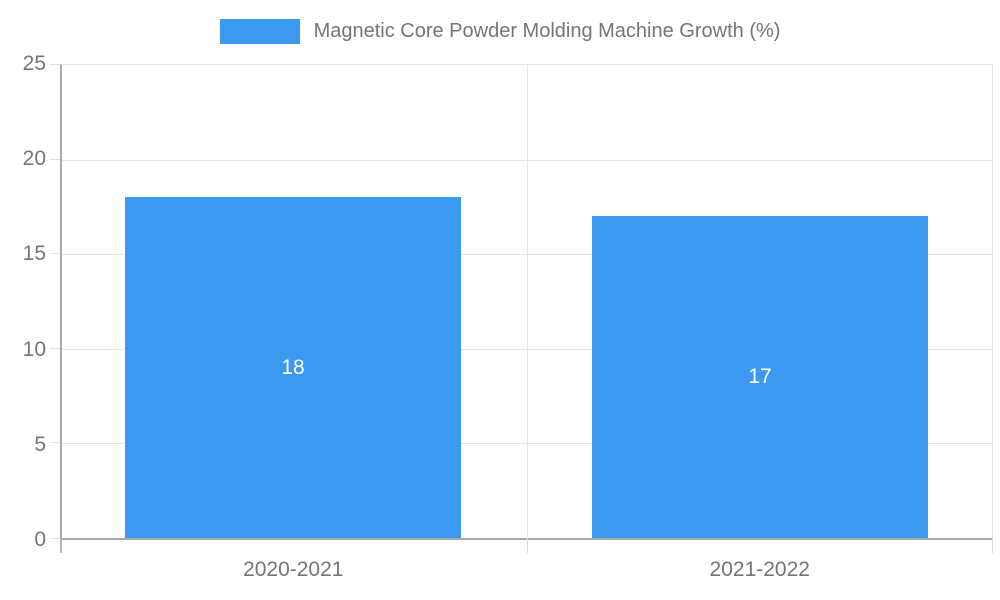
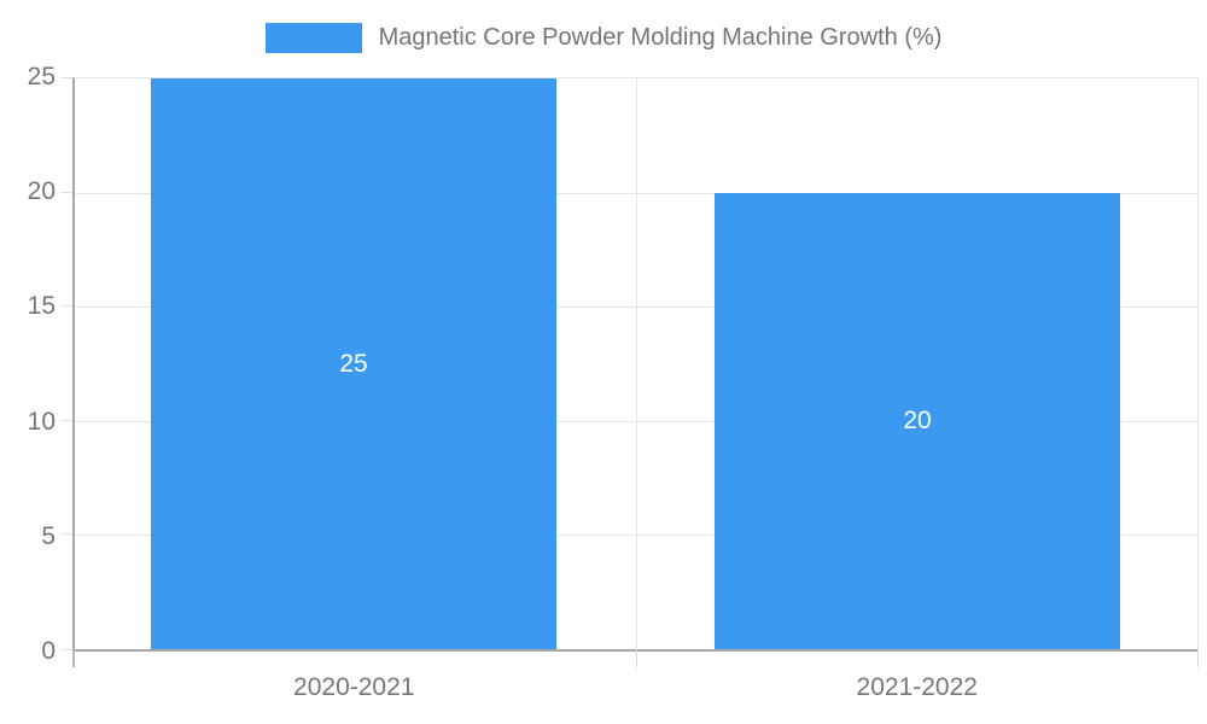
2020-2021: 18 -> 25
2021-2022: 17 -> 20
